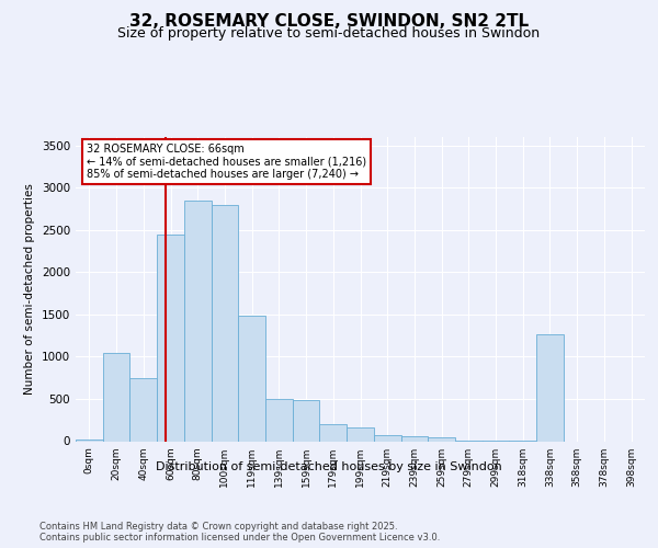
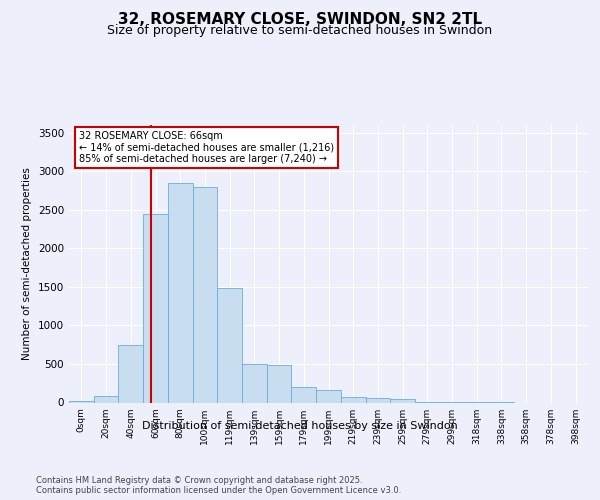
20sqm: 1040 -> 80
338sqm: 1260 -> 0
